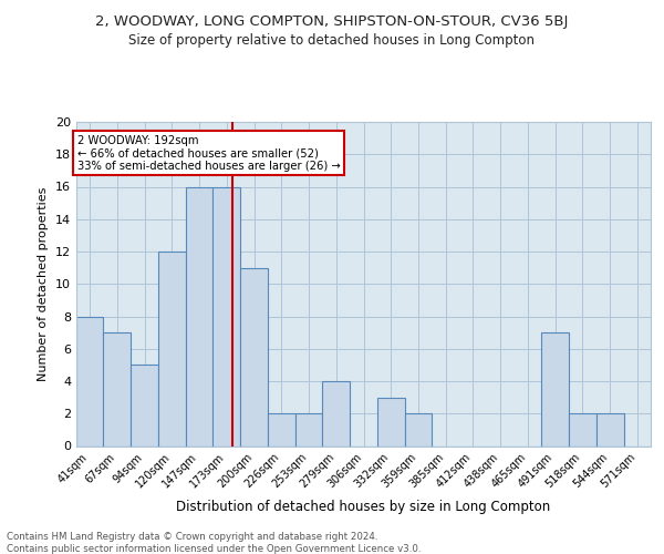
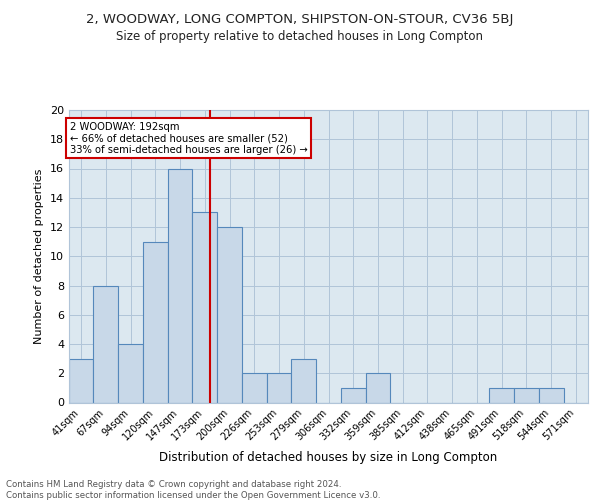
41sqm: 8 -> 3
67sqm: 7 -> 8
94sqm: 5 -> 4
120sqm: 12 -> 11
173sqm: 16 -> 13
200sqm: 11 -> 12
279sqm: 4 -> 3
332sqm: 3 -> 1
491sqm: 7 -> 1
518sqm: 2 -> 1
544sqm: 2 -> 1
